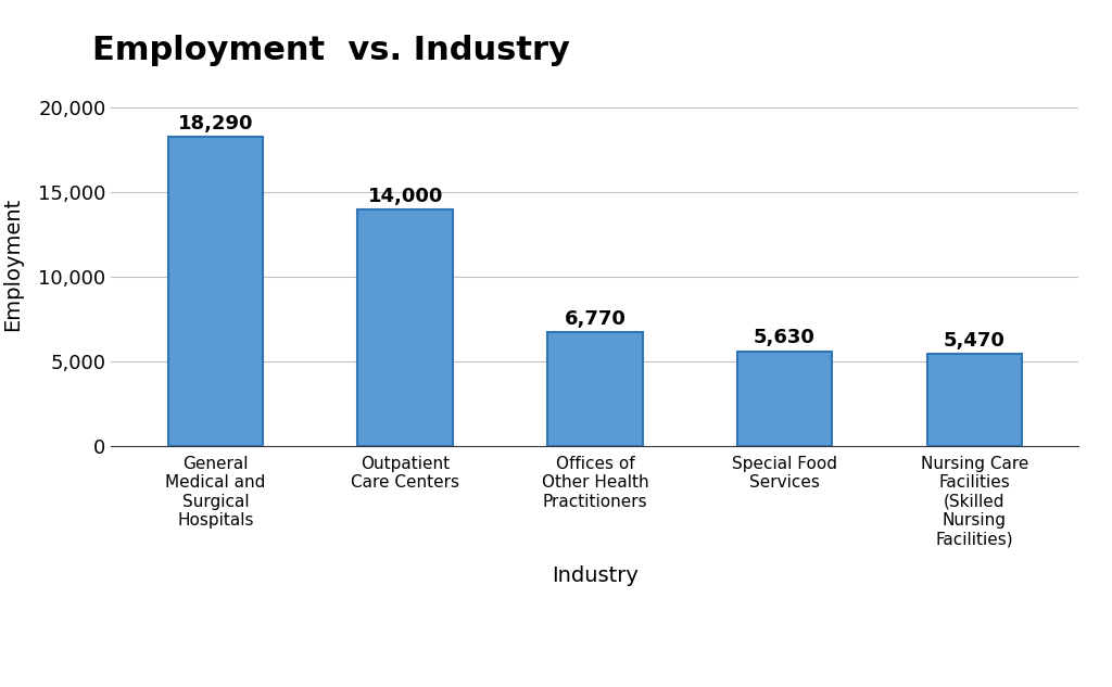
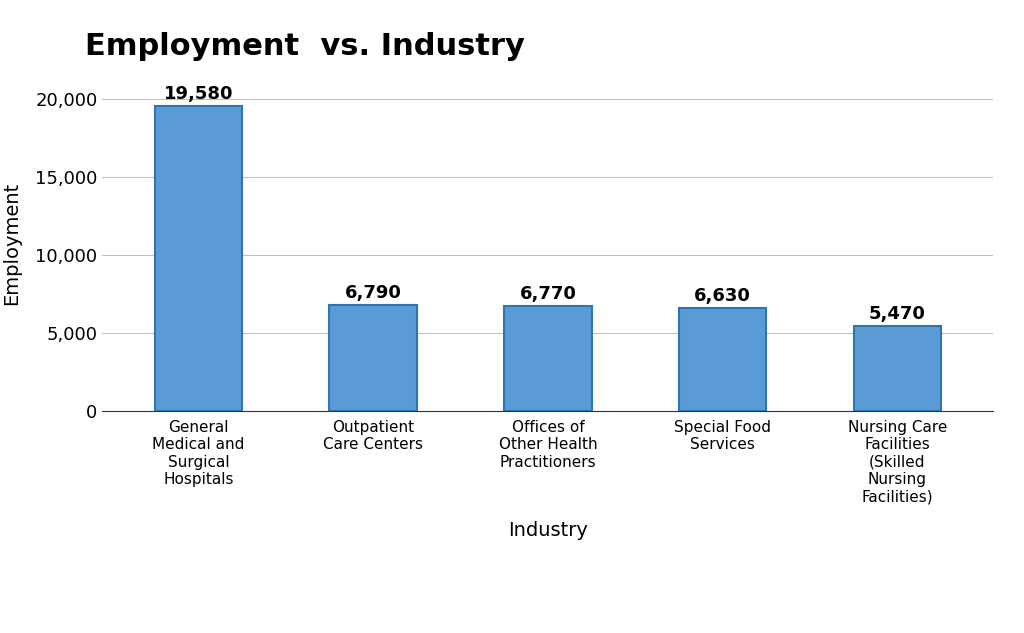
General Medical and Surgical Hospitals: 18,290 -> 19,580
Outpatient Care Centers: 14,000 -> 6,790
Special Food Services: 5,630 -> 6,630
